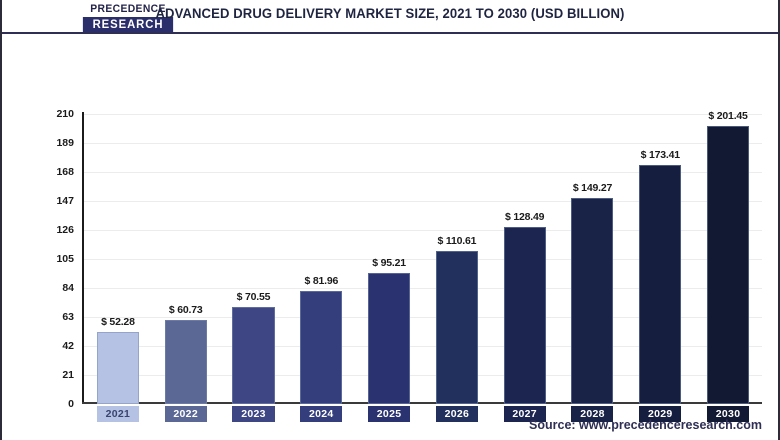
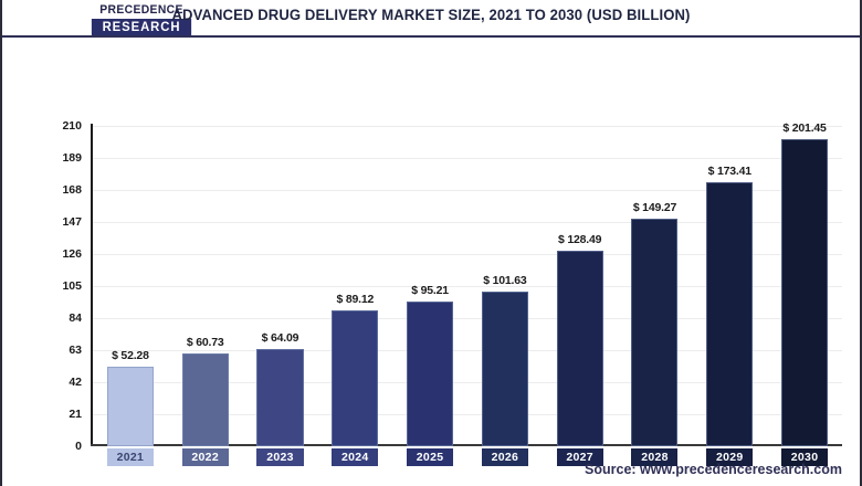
2023: 70.55 -> 64.09
2024: 81.96 -> 89.12
2026: 110.61 -> 101.63
